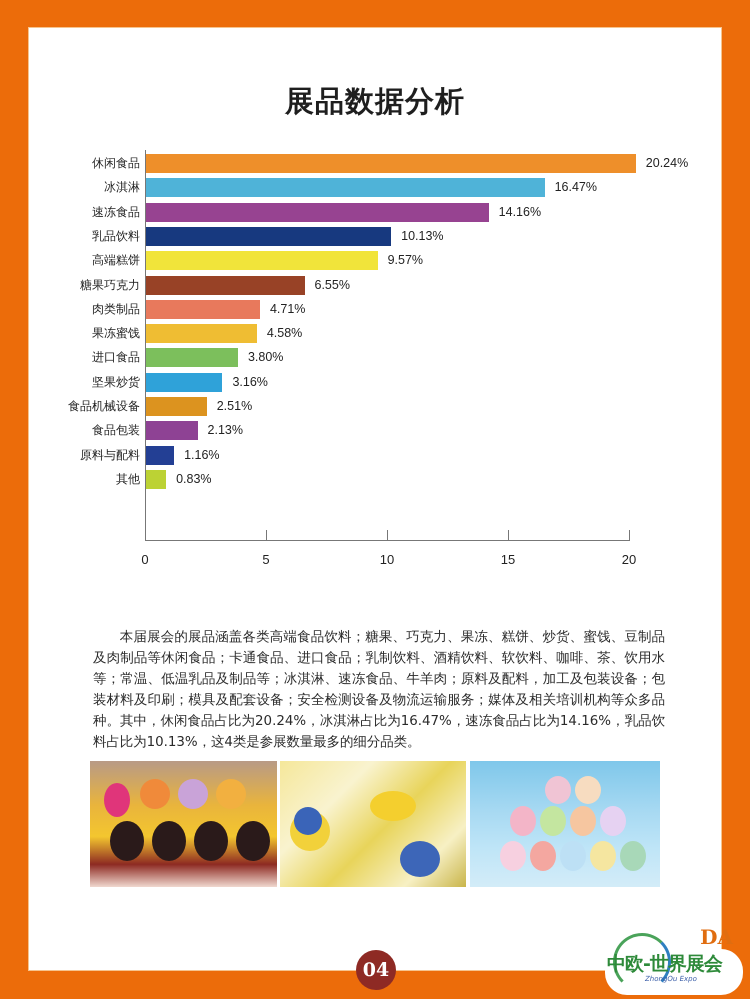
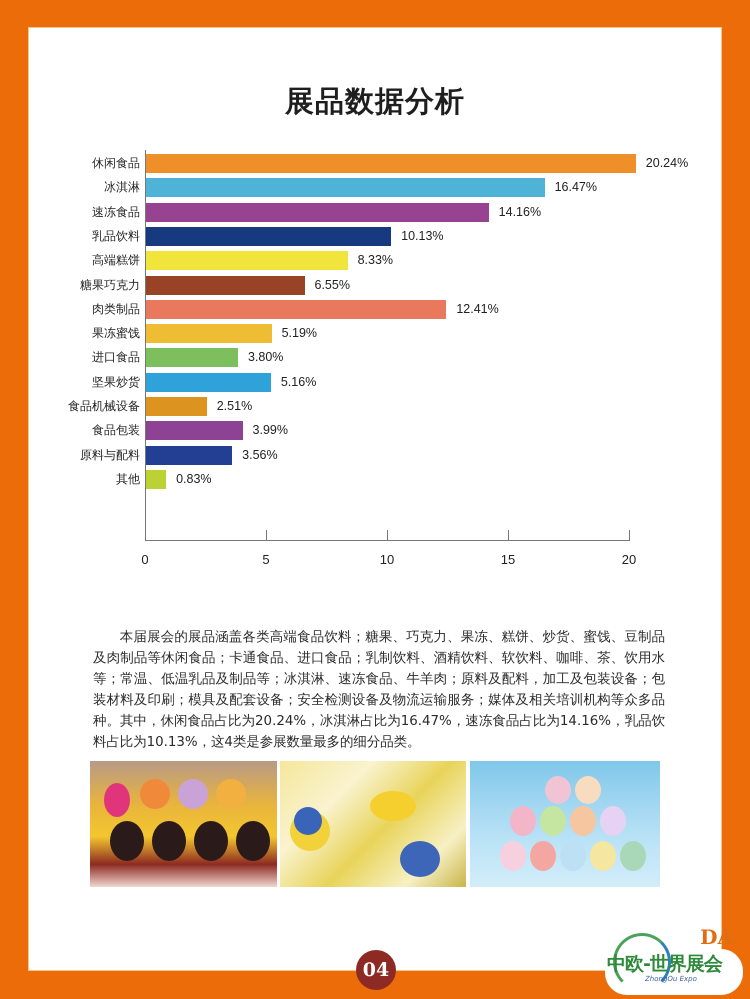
高端糕饼: 9.57% -> 8.33%
肉类制品: 4.71% -> 12.41%
果冻蜜饯: 4.58% -> 5.19%
坚果炒货: 3.16% -> 5.16%
食品包装: 2.13% -> 3.99%
原料与配料: 1.16% -> 3.56%
